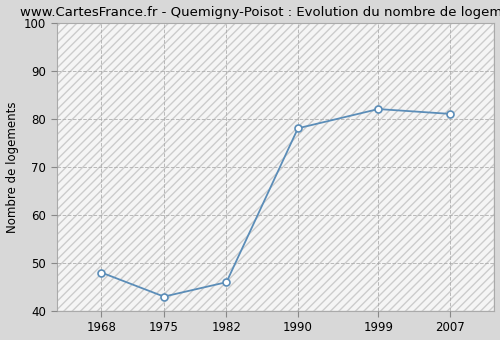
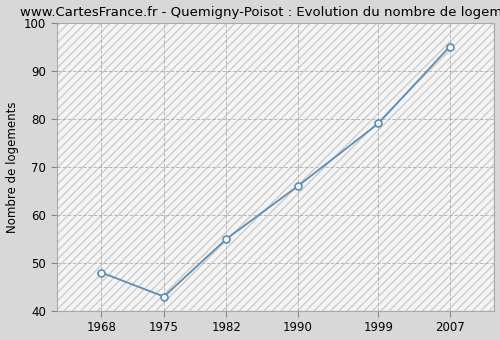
1982: 46 -> 55
1990: 78 -> 66
1999: 82 -> 79
2007: 81 -> 95
